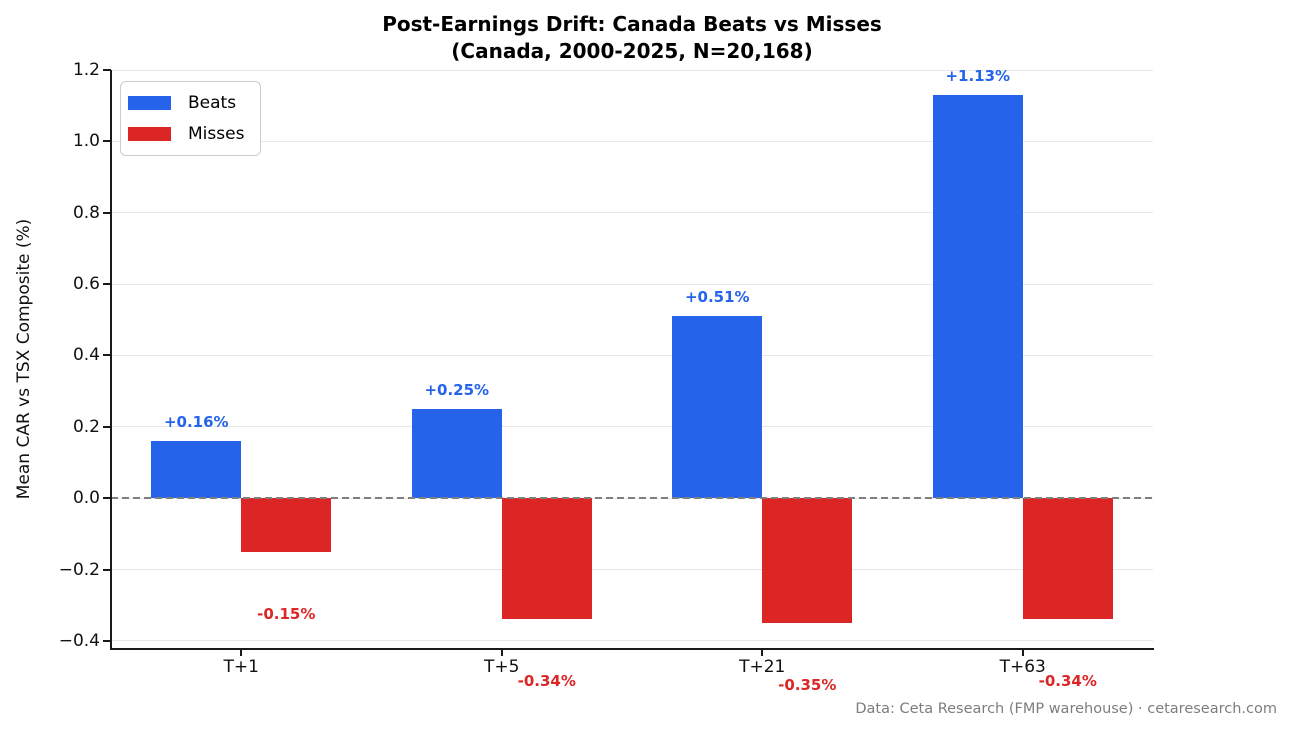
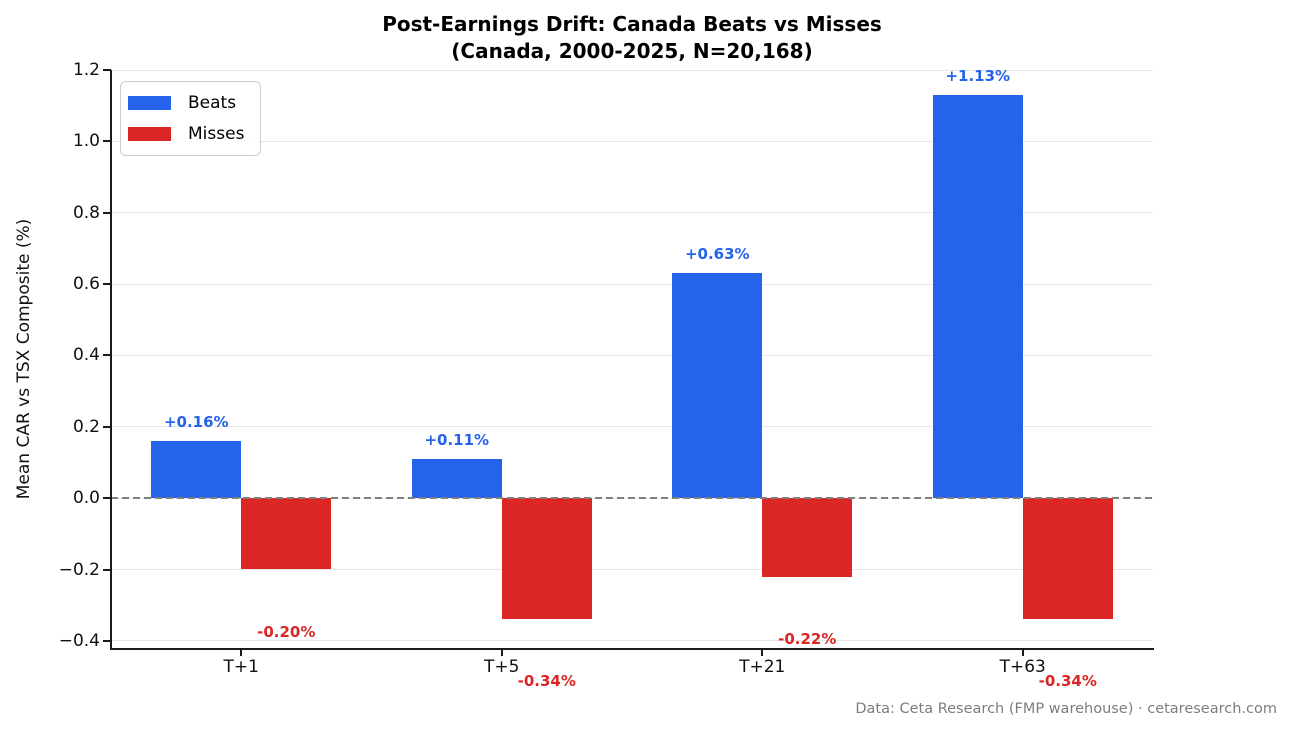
Misses/T+1: -0.15% -> -0.20%
Beats/T+5: +0.25% -> +0.11%
Beats/T+21: +0.51% -> +0.63%
Misses/T+21: -0.35% -> -0.22%
